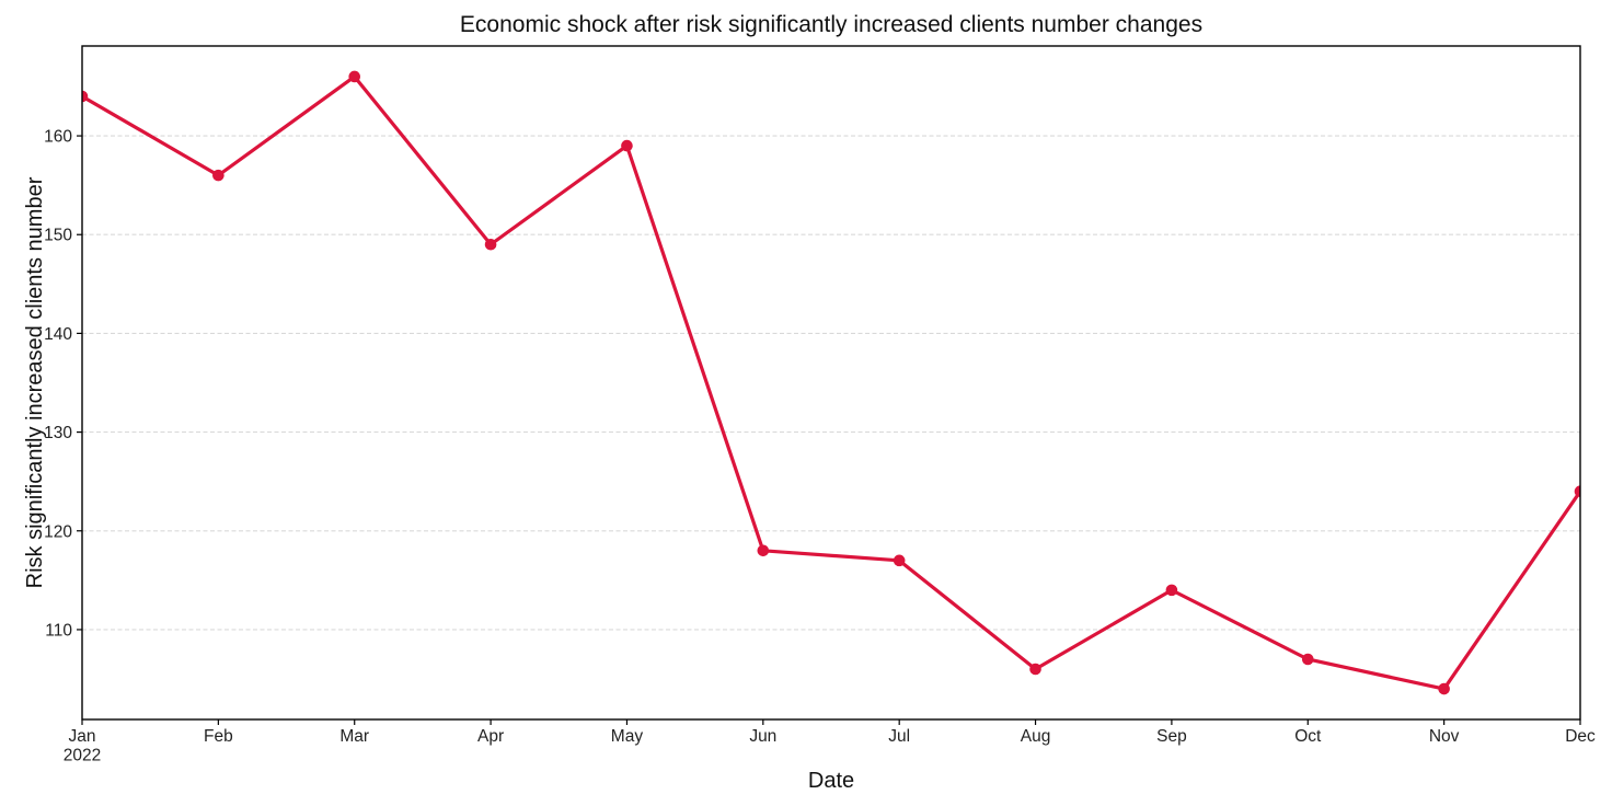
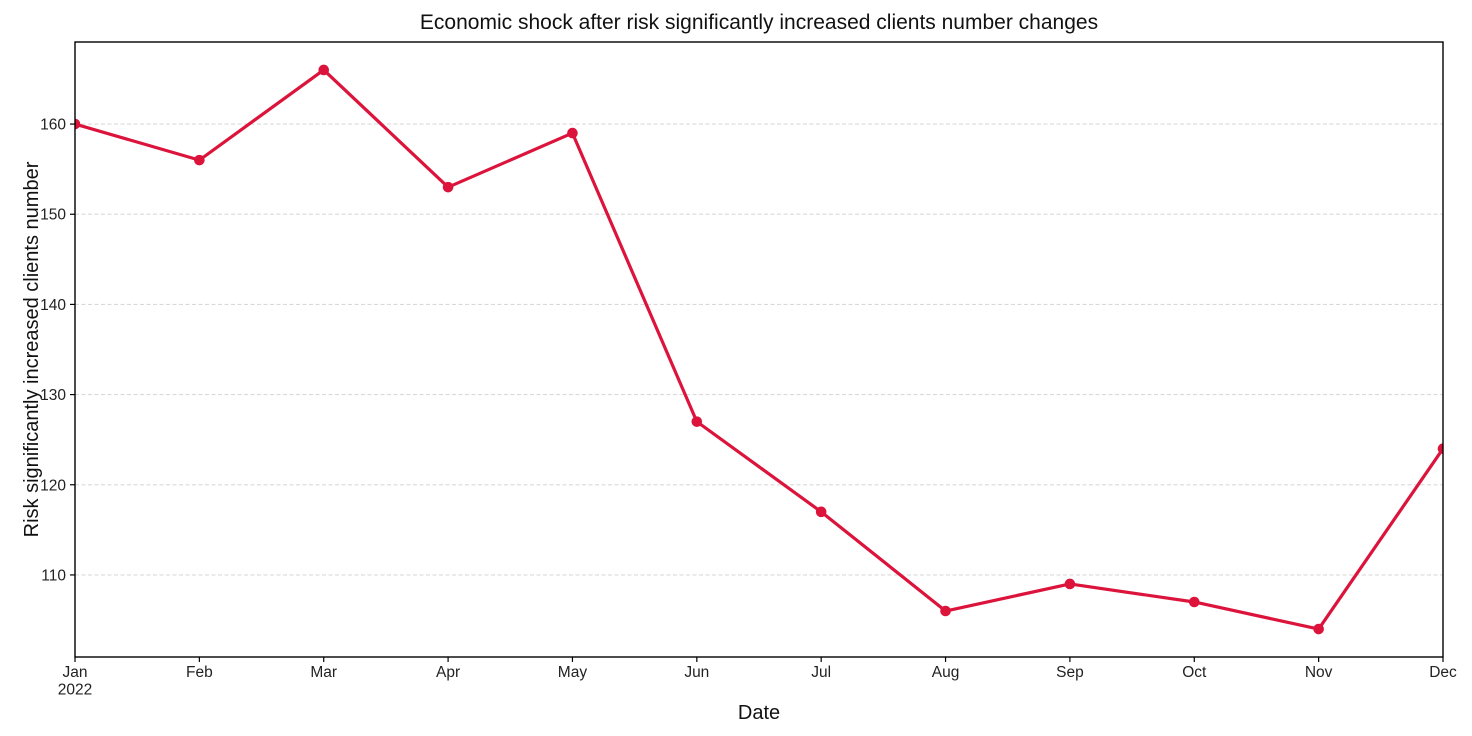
Jan 2022: 164 -> 160
Apr: 149 -> 153
Jun: 118 -> 127
Sep: 114 -> 109
